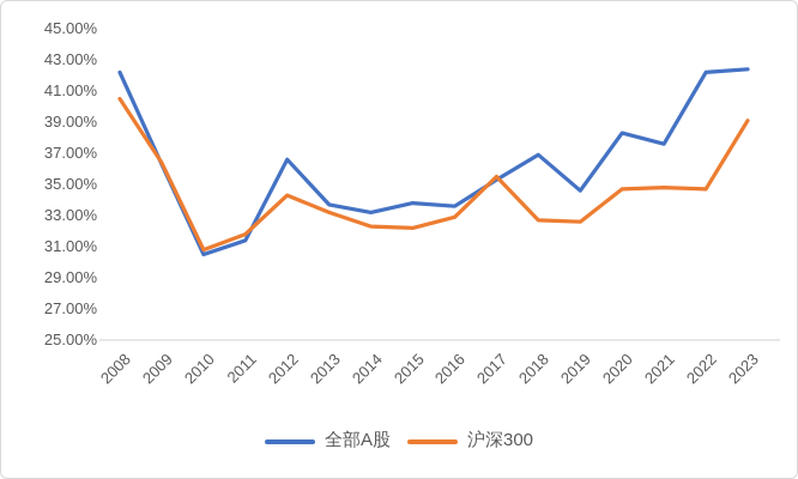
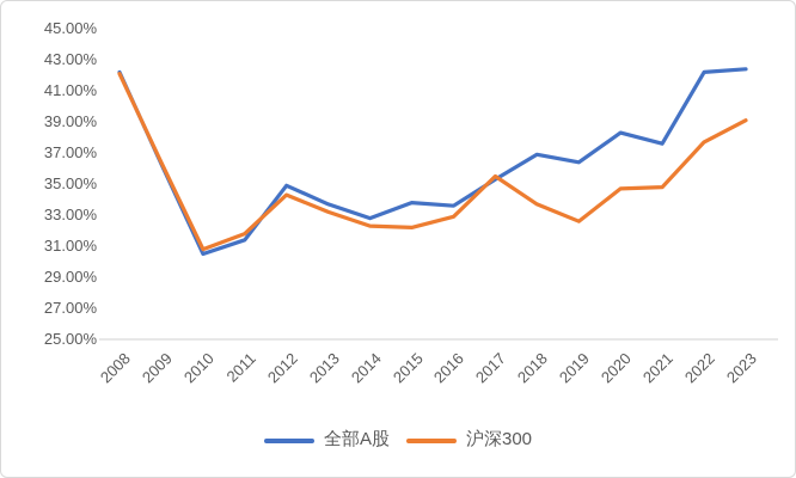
沪深300/2008: 40.5% -> 42.1%
全部A股/2012: 36.6% -> 34.9%
全部A股/2014: 33.2% -> 32.8%
沪深300/2018: 32.7% -> 33.7%
全部A股/2019: 34.6% -> 36.4%
沪深300/2022: 34.7% -> 37.7%
